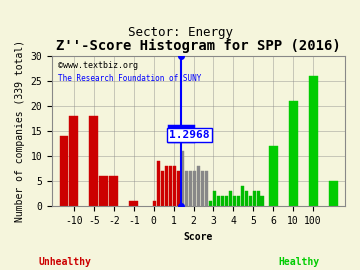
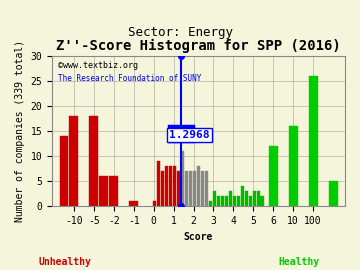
10: 21 -> 16
